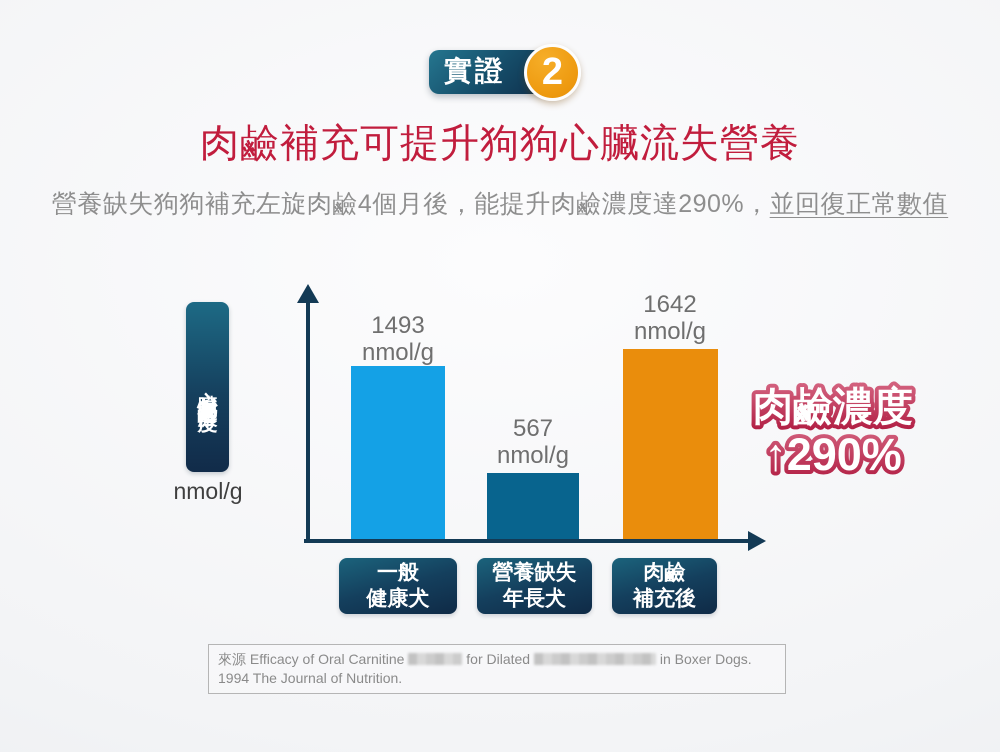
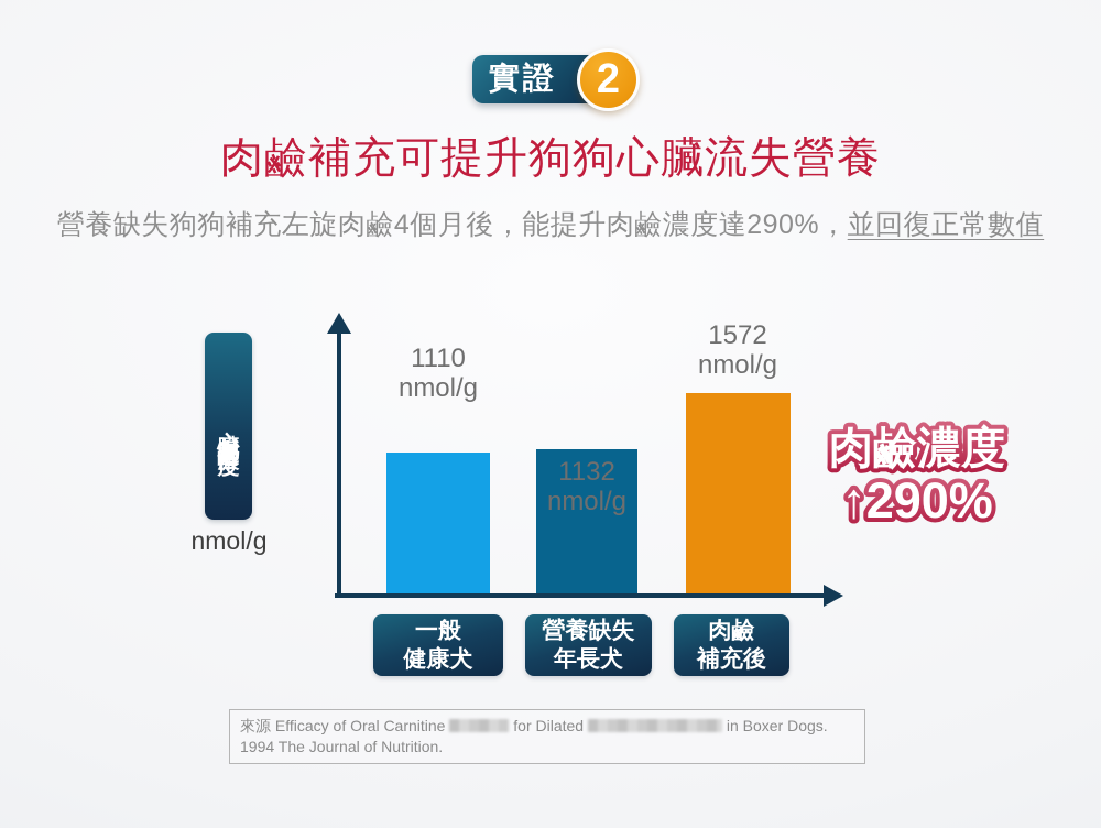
一般健康犬: 1493 -> 1110
營養缺失年長犬: 567 -> 1132
肉鹼補充後: 1642 -> 1572
